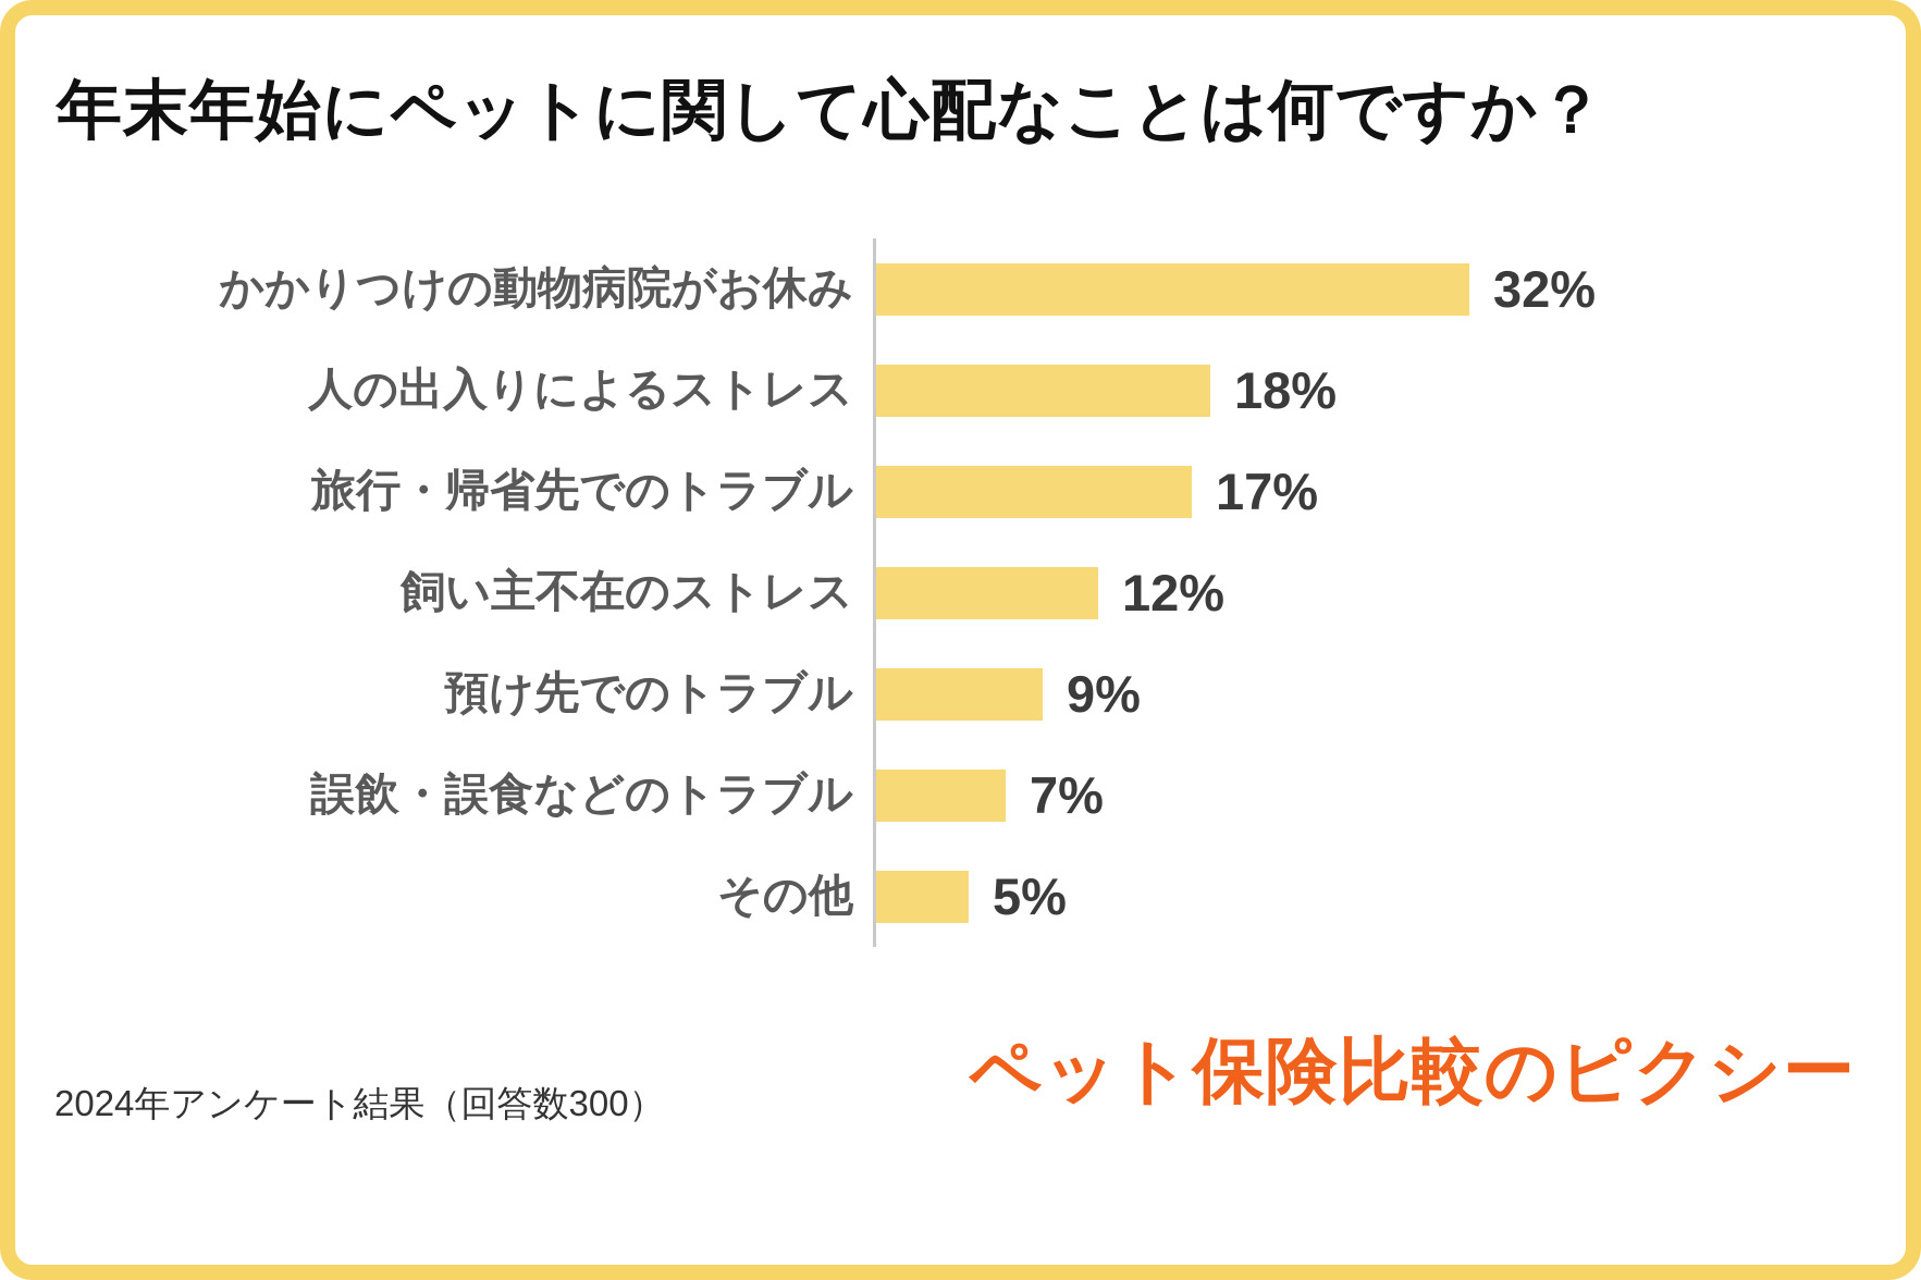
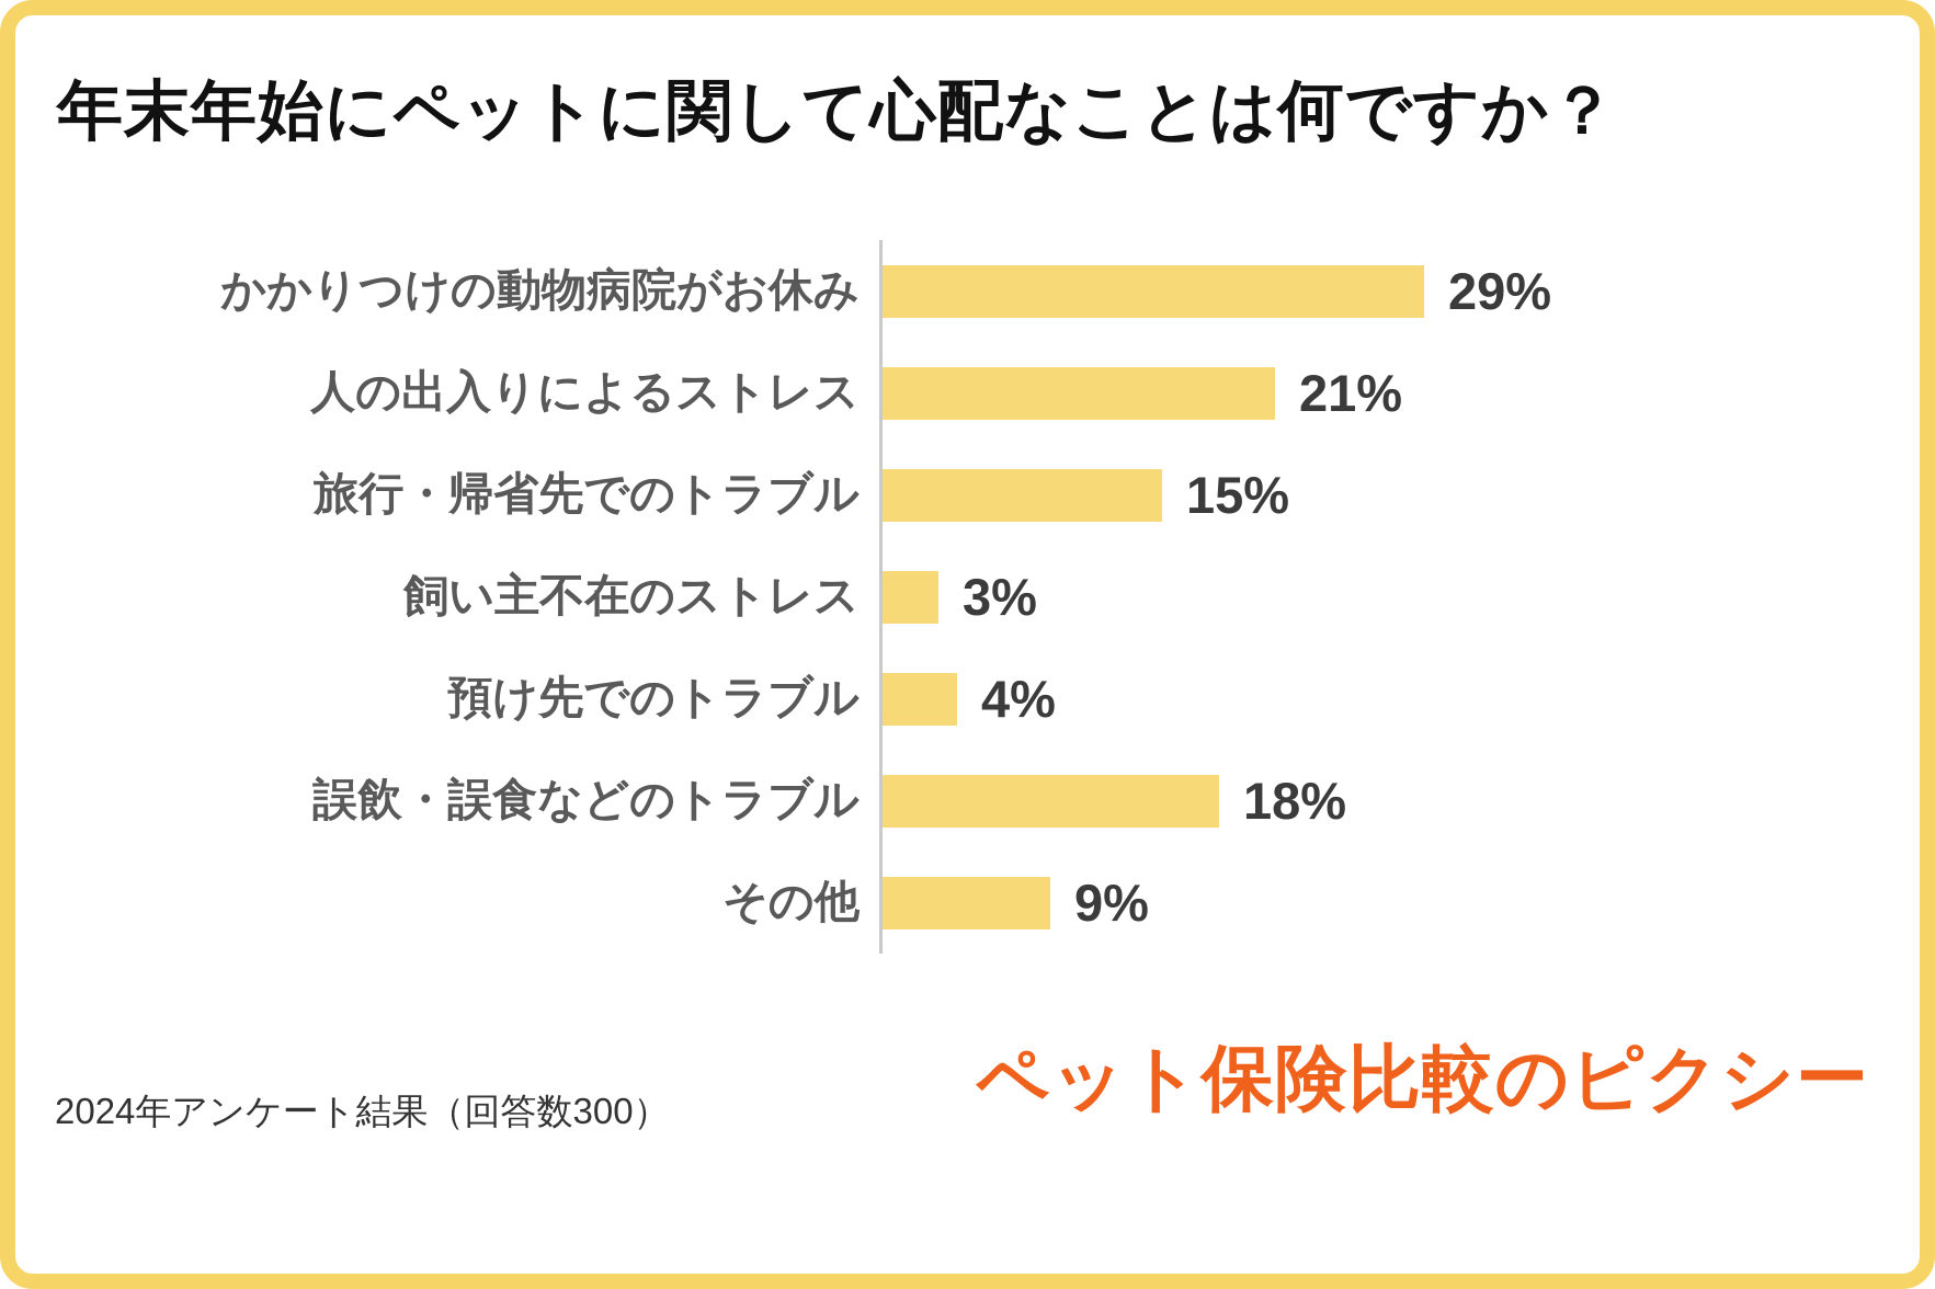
かかりつけの動物病院がお休み: 32% -> 29%
人の出入りによるストレス: 18% -> 21%
旅行・帰省先でのトラブル: 17% -> 15%
飼い主不在のストレス: 12% -> 3%
預け先でのトラブル: 9% -> 4%
誤飲・誤食などのトラブル: 7% -> 18%
その他: 5% -> 9%
